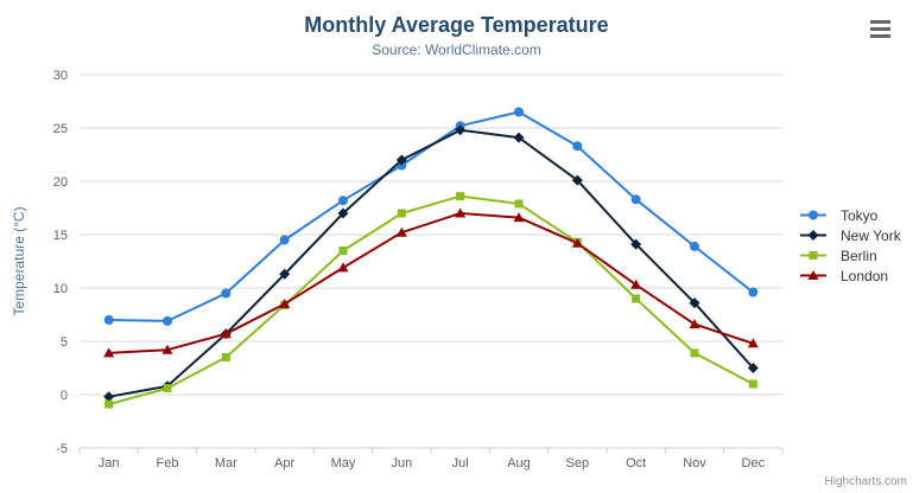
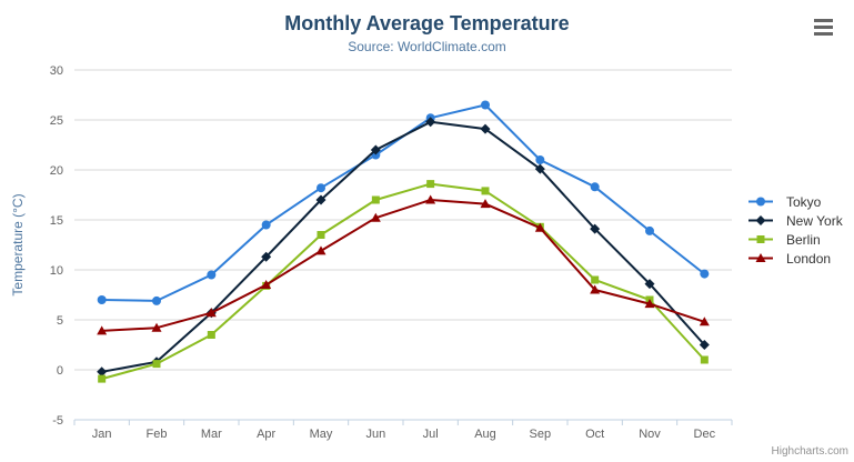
Tokyo/Sep: 23 -> 21
London/Oct: 10 -> 8
Berlin/Nov: 4 -> 7
